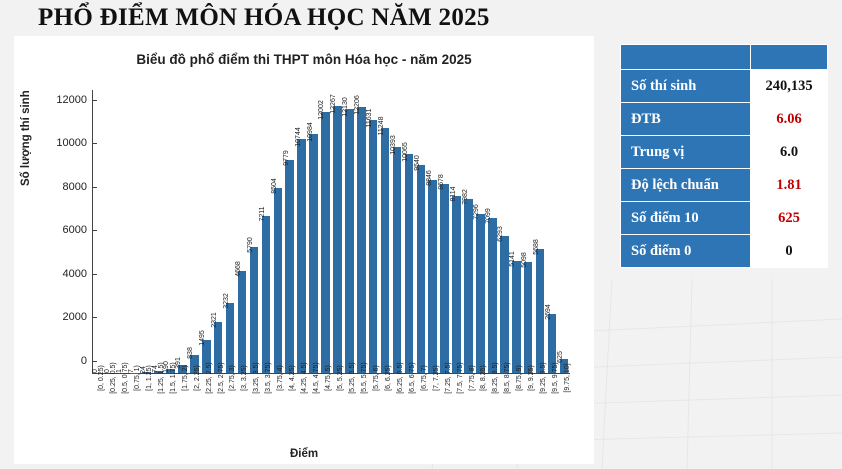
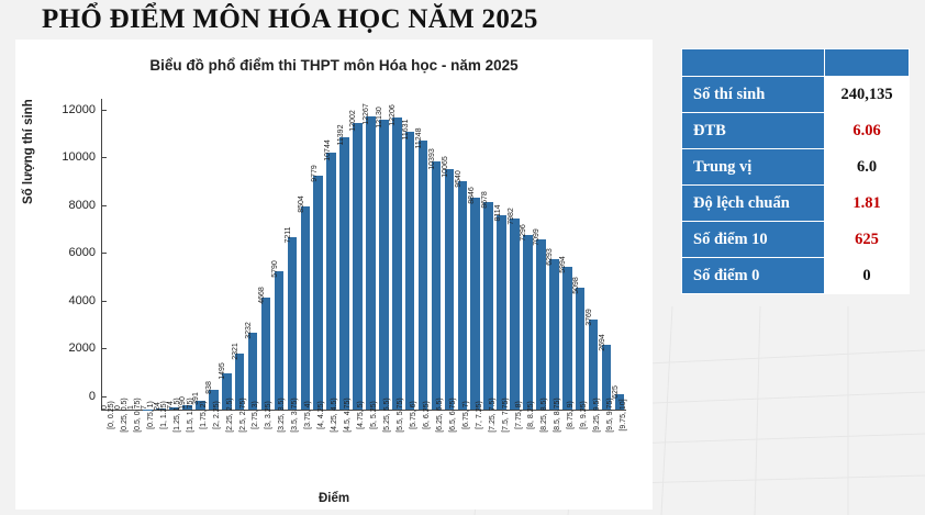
[4.5, 4.75): 10984 -> 11392
[8.75, 9): 5141 -> 5994
[9.25, 9.5): 5688 -> 3769
